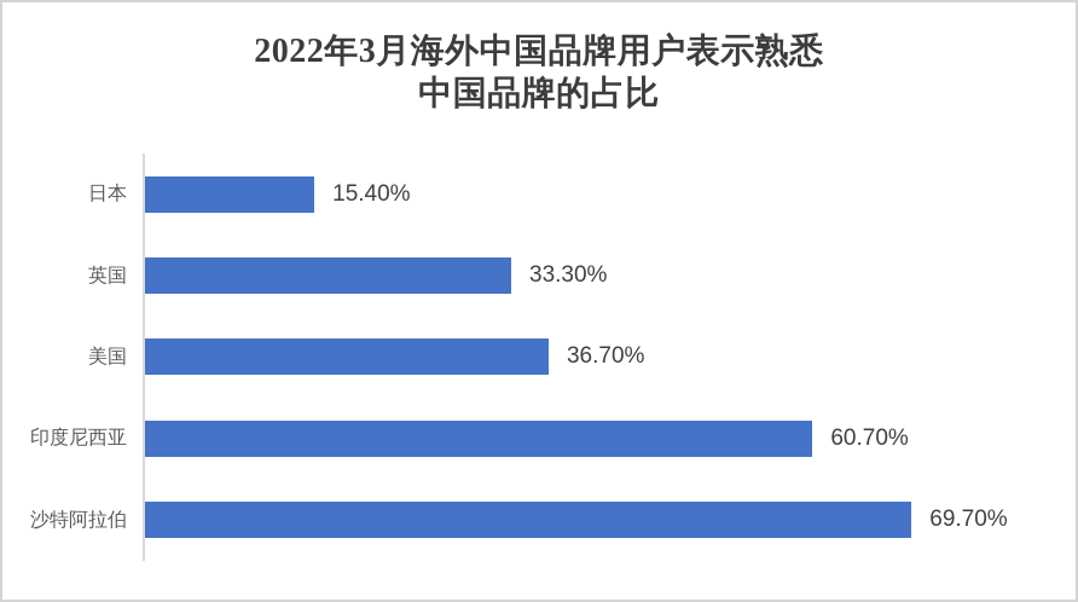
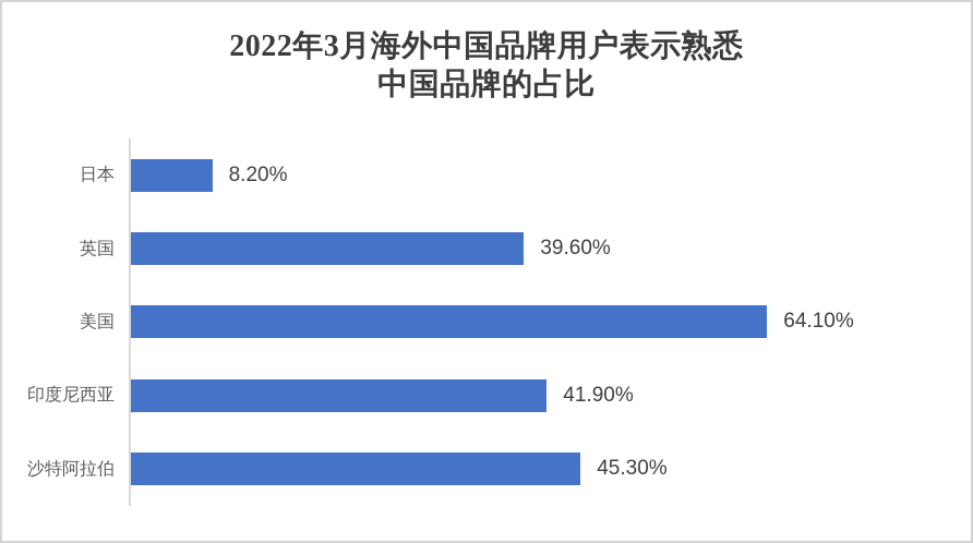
日本: 15.40% -> 8.20%
英国: 33.30% -> 39.60%
美国: 36.70% -> 64.10%
印度尼西亚: 60.70% -> 41.90%
沙特阿拉伯: 69.70% -> 45.30%
